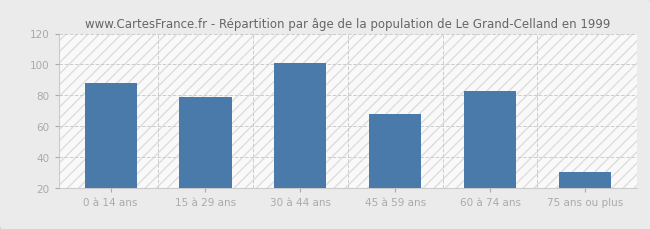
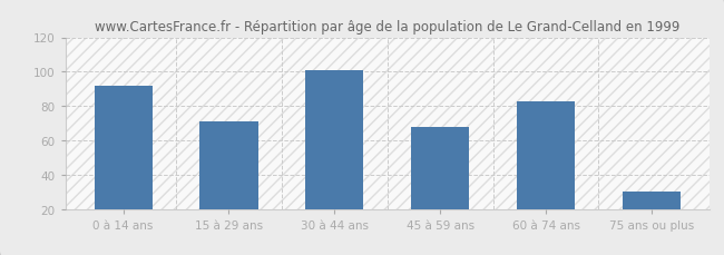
0 à 14 ans: 88 -> 92
15 à 29 ans: 79 -> 71
